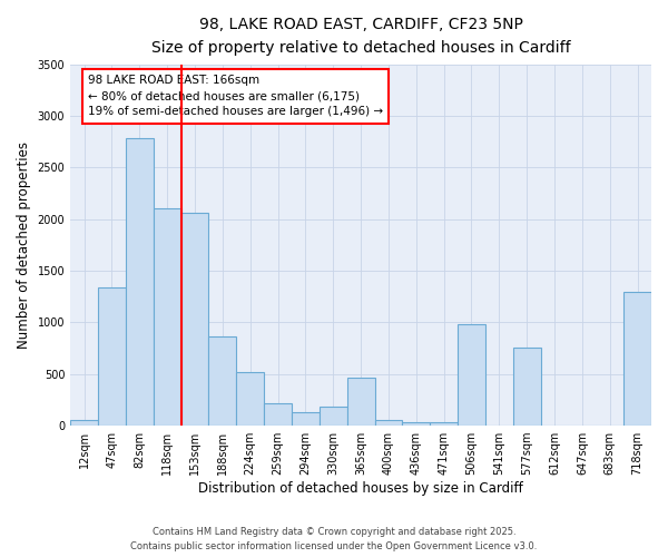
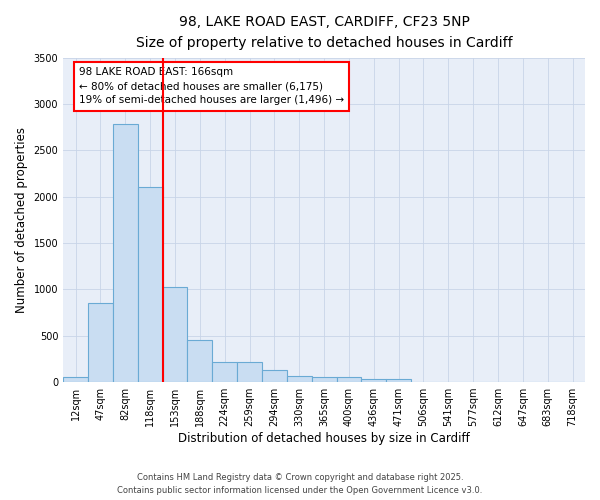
47sqm: 1340 -> 850
153sqm: 2060 -> 1030
188sqm: 860 -> 460
224sqm: 520 -> 220
330sqm: 180 -> 60
365sqm: 460 -> 60
506sqm: 980 -> 0
577sqm: 760 -> 0
718sqm: 1300 -> 0
